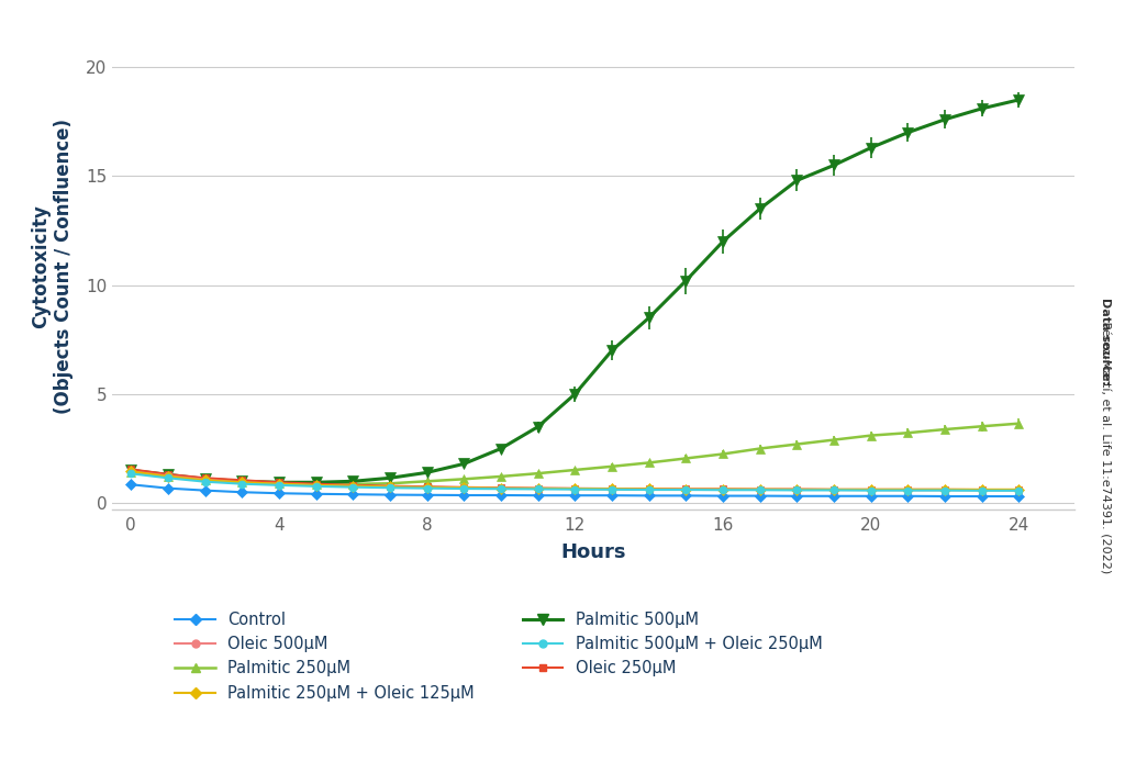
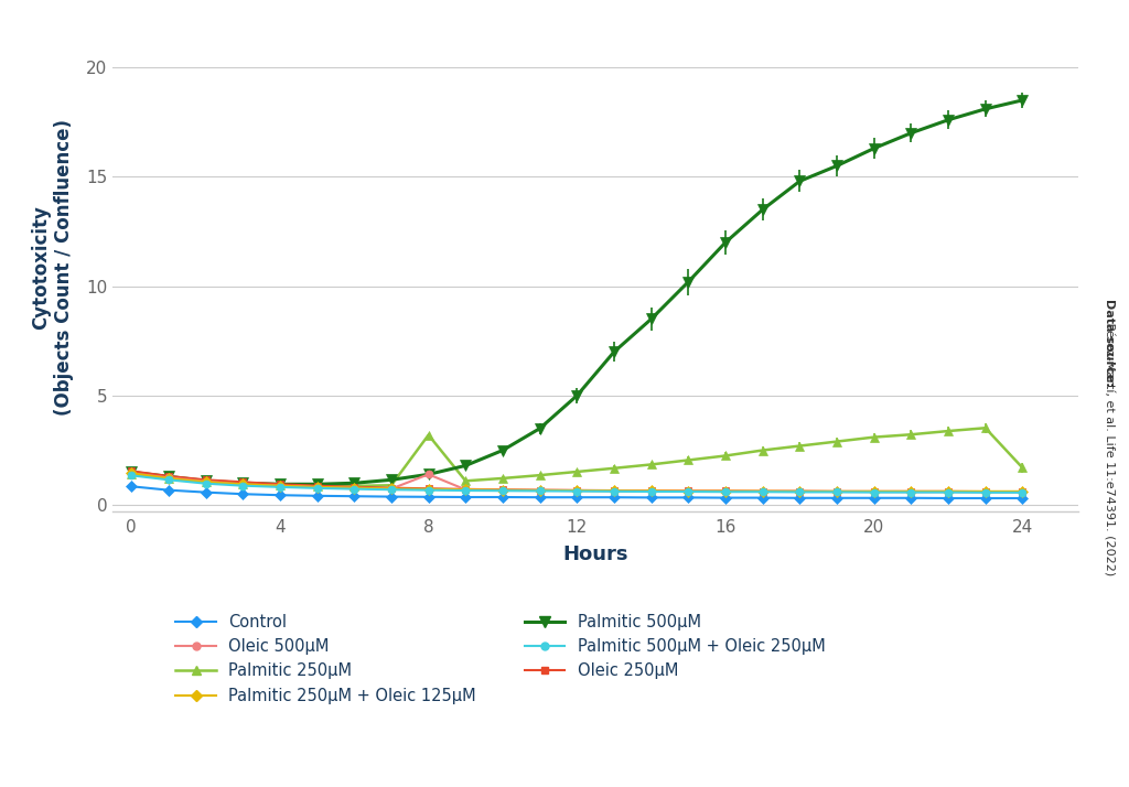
Palmitic 250μM/8: 1.0 -> 3.2
Oleic 500μM/8: 0.7 -> 1.4
Palmitic 250μM/24: 3.6 -> 1.7
